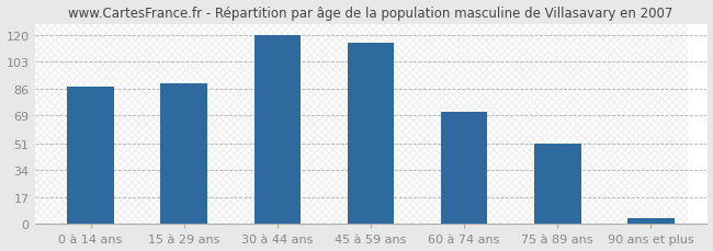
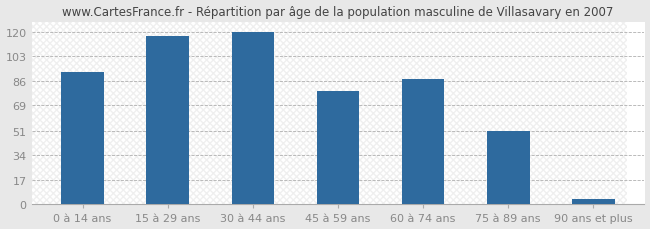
0 à 14 ans: 87 -> 92
15 à 29 ans: 89 -> 117
45 à 59 ans: 115 -> 79
60 à 74 ans: 71 -> 87
